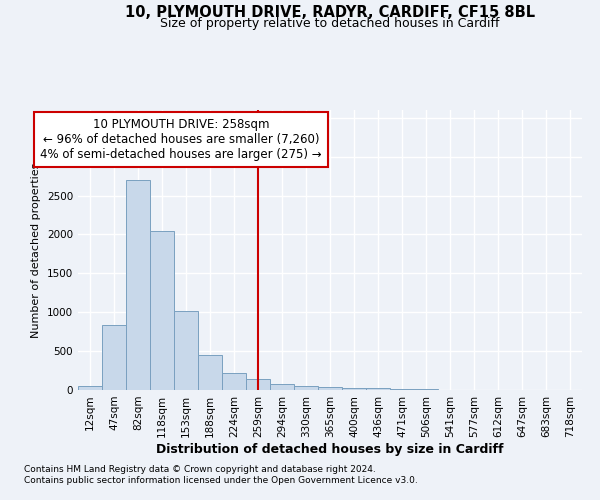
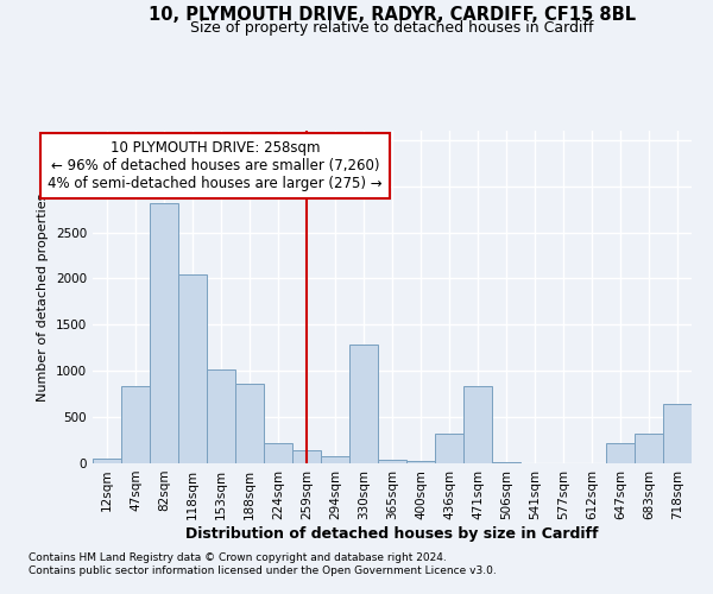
82sqm: 2700 -> 2820
188sqm: 450 -> 860
330sqm: 60 -> 1280
436sqm: 20 -> 320
471sqm: 20 -> 840
647sqm: 0 -> 220
683sqm: 0 -> 320
718sqm: 0 -> 640
